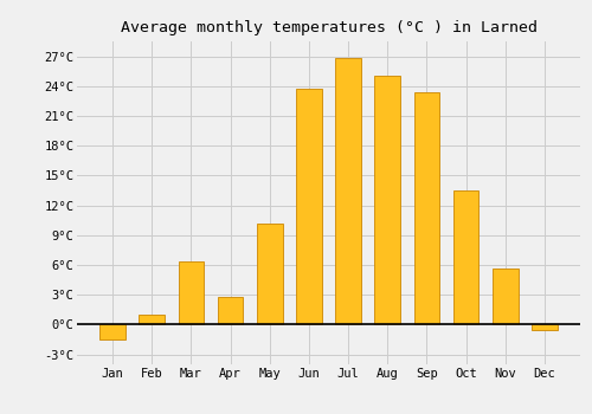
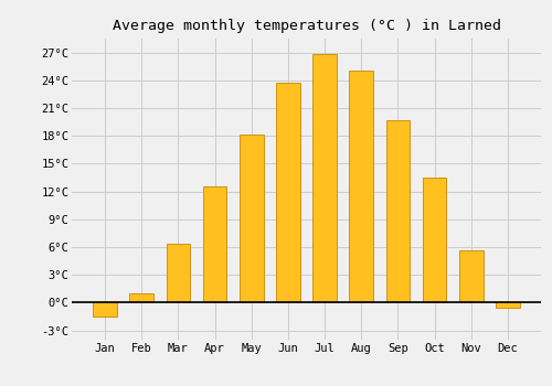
Apr: 2.8°C -> 12.5°C
May: 10.2°C -> 18.2°C
Sep: 23.4°C -> 19.7°C
